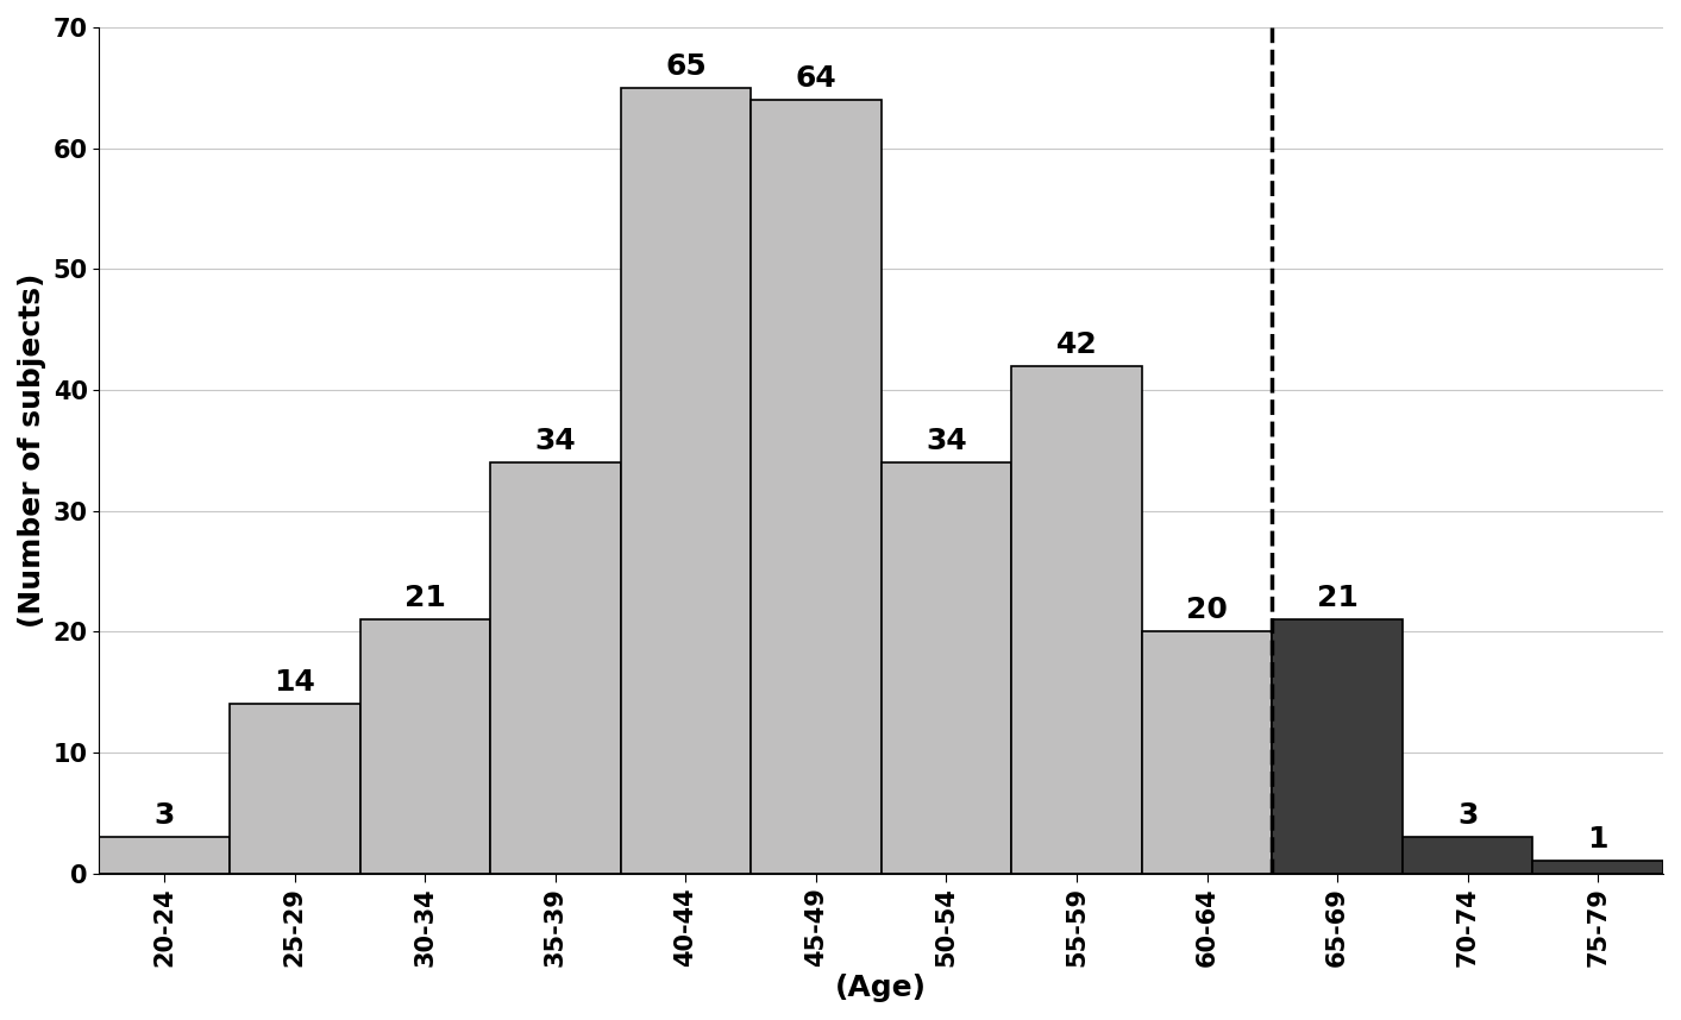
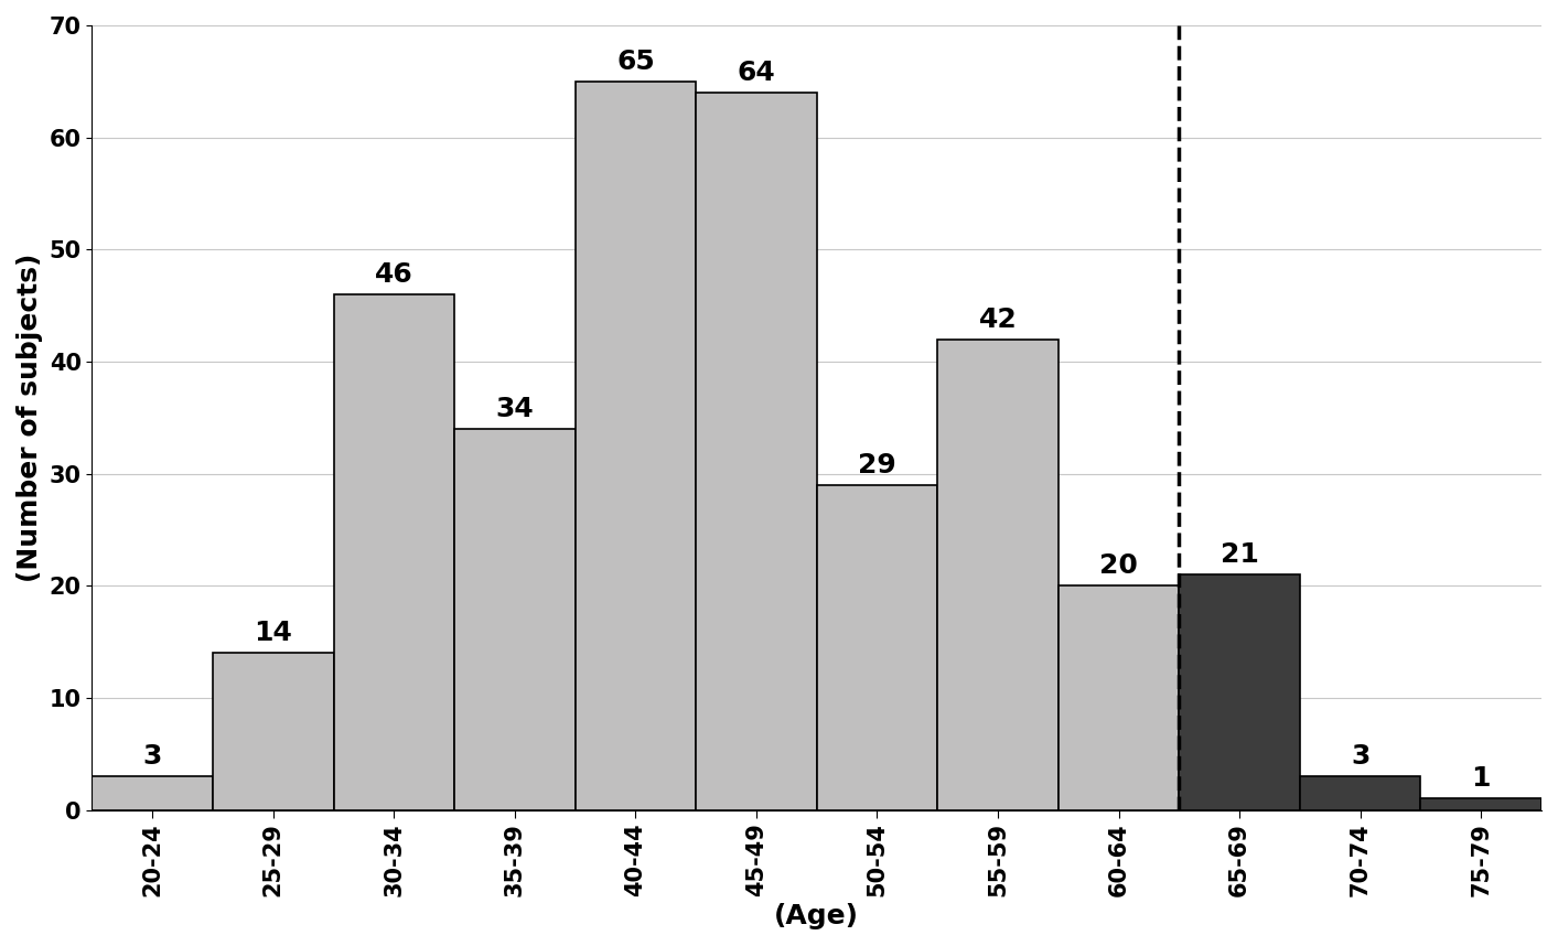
30-34: 21 -> 46
50-54: 34 -> 29
